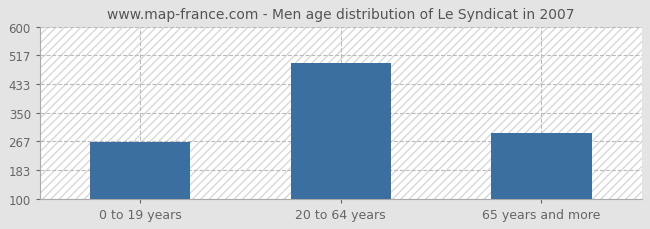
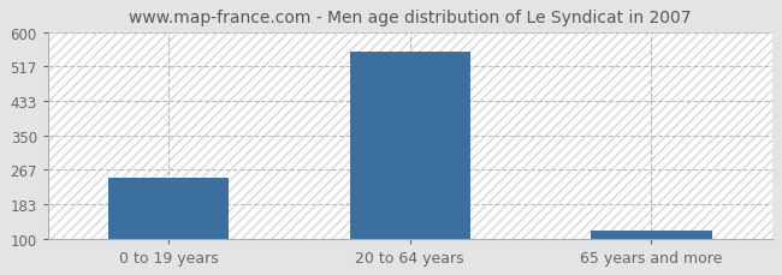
0 to 19 years: 265 -> 247
20 to 64 years: 495 -> 553
65 years and more: 290 -> 120
